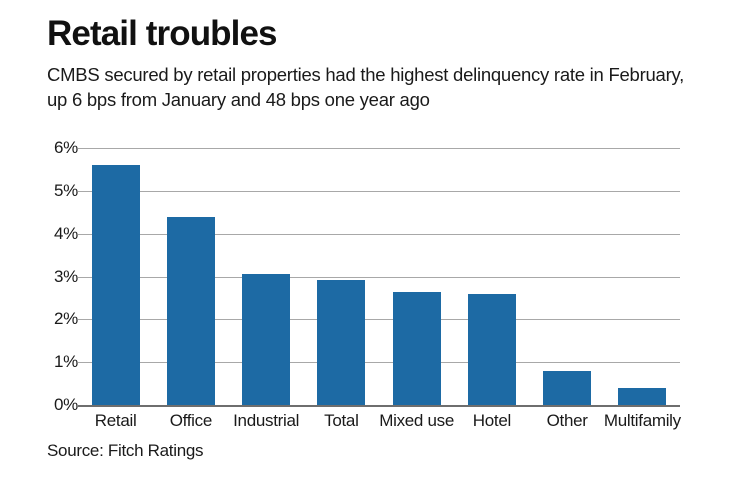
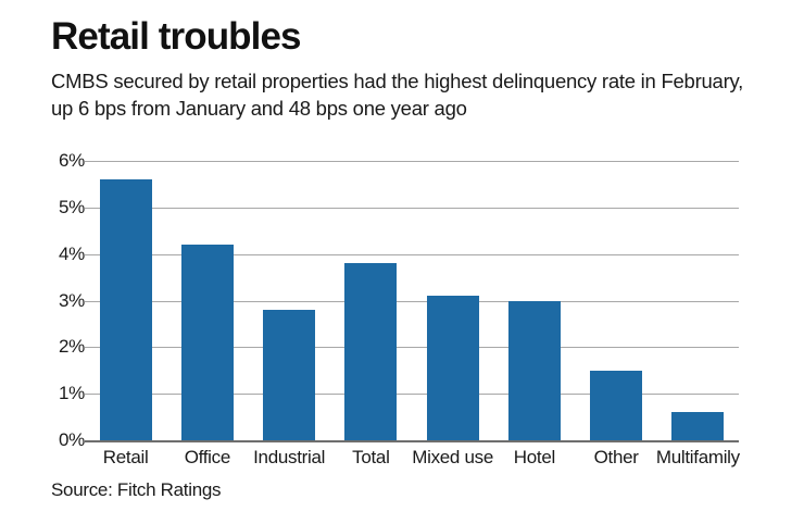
Office: 4.4% -> 4.2%
Industrial: 3.0% -> 2.8%
Total: 2.9% -> 3.8%
Mixed use: 2.6% -> 3.1%
Hotel: 2.6% -> 3.0%
Other: 0.8% -> 1.5%
Multifamily: 0.4% -> 0.6%
